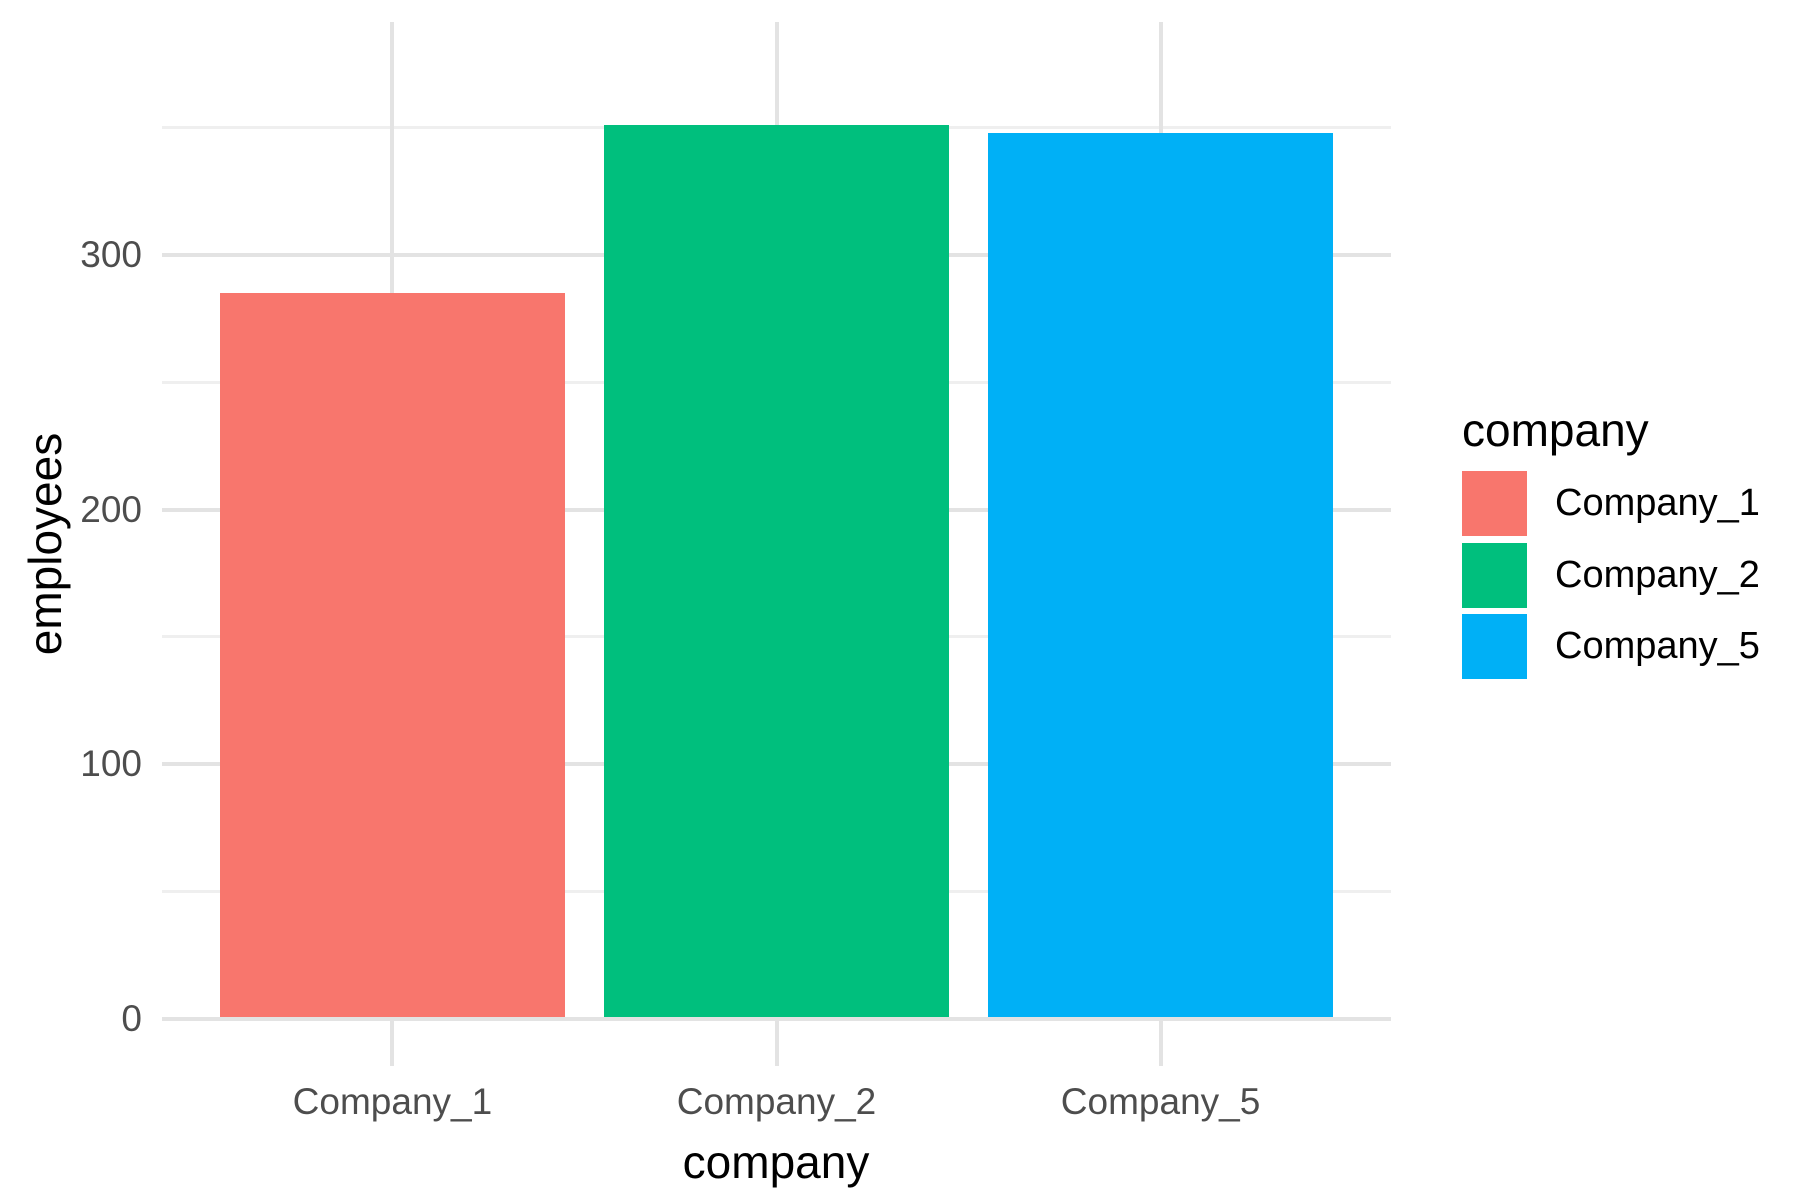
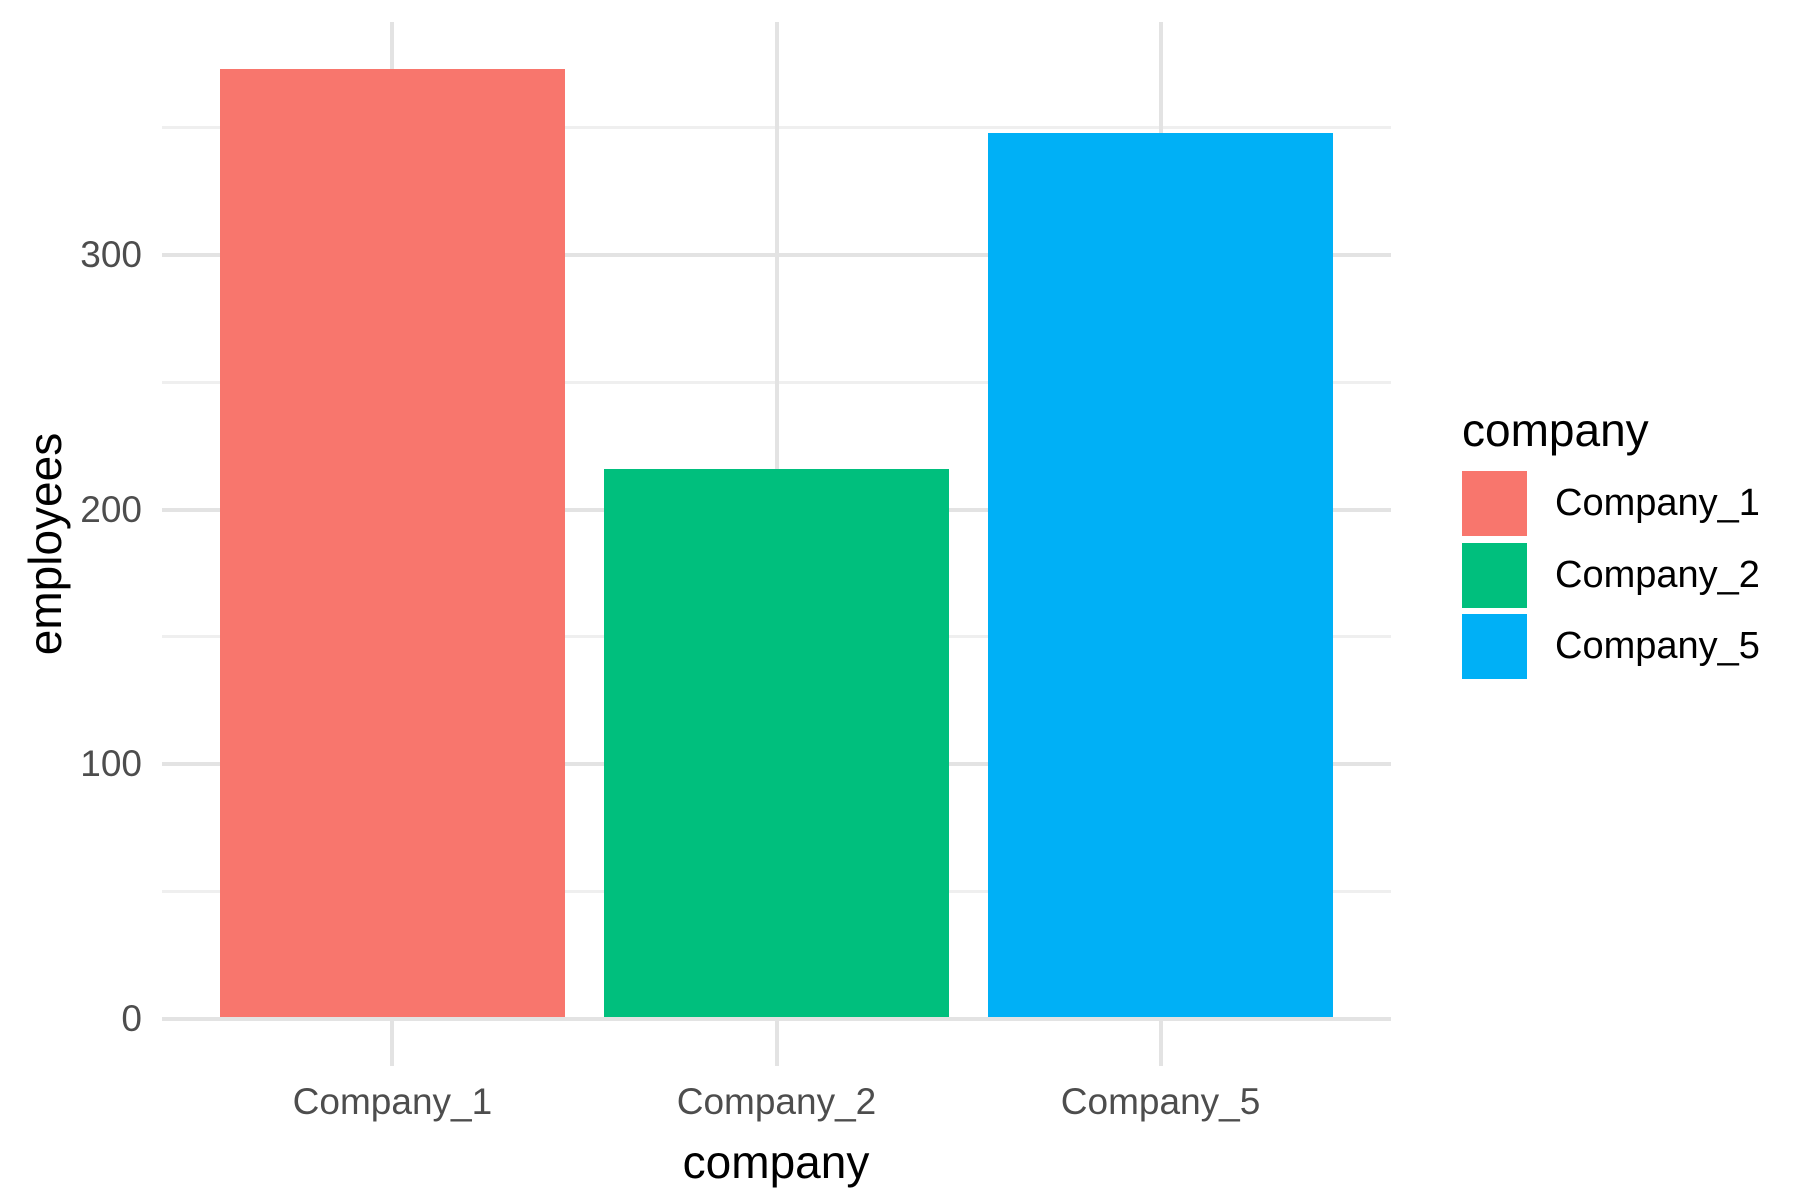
Company_1: 285 -> 373
Company_2: 351 -> 216
